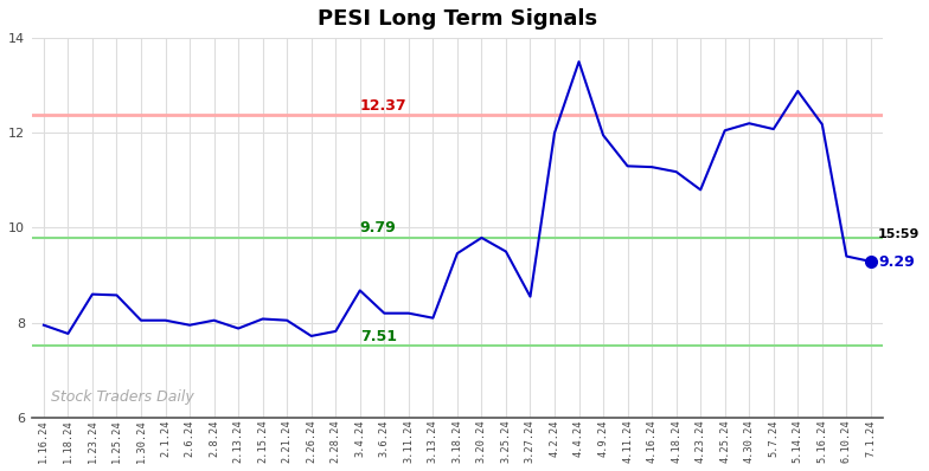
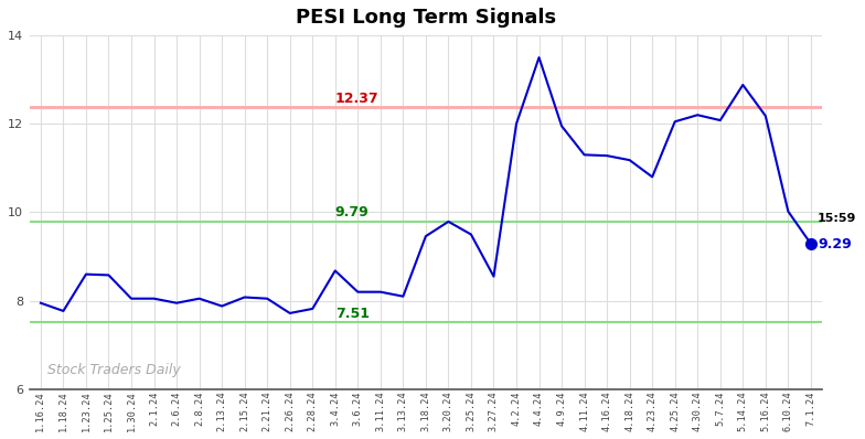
6.10.24: 9.40 -> 10.02
